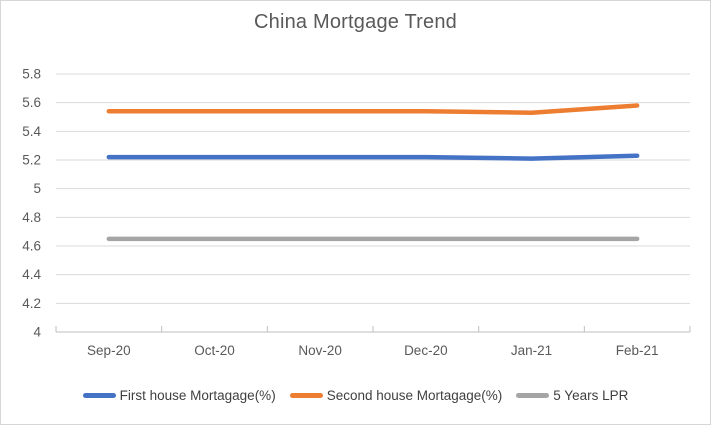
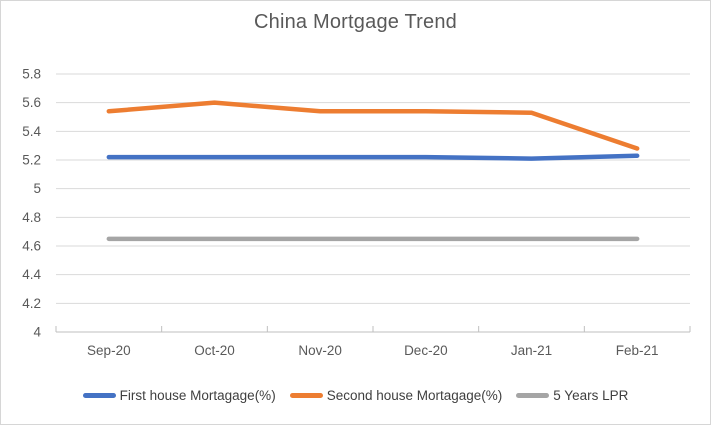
Second house Mortagage(%)/Oct-20: 5.54 -> 5.60
Second house Mortagage(%)/Feb-21: 5.58 -> 5.28
